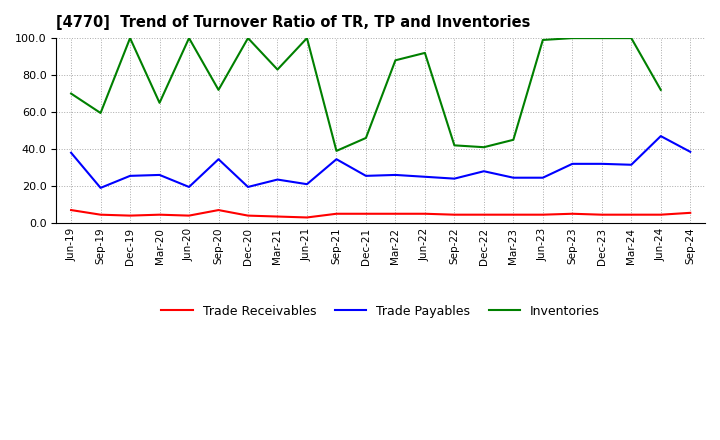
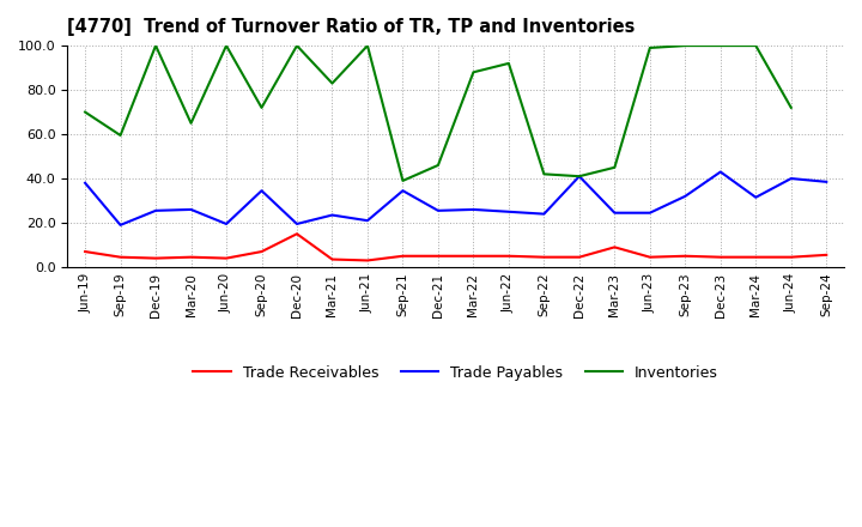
Trade Receivables/Dec-20: 4 -> 15
Trade Payables/Dec-22: 28 -> 41
Trade Receivables/Mar-23: 4 -> 9
Trade Payables/Dec-23: 32 -> 43
Trade Payables/Jun-24: 47 -> 40
